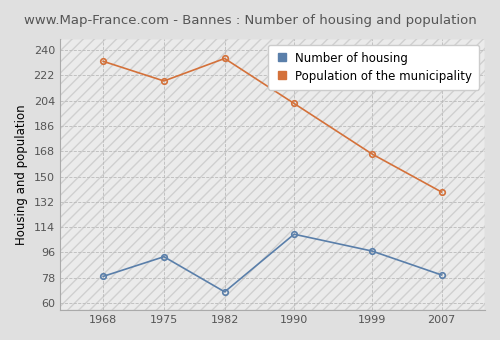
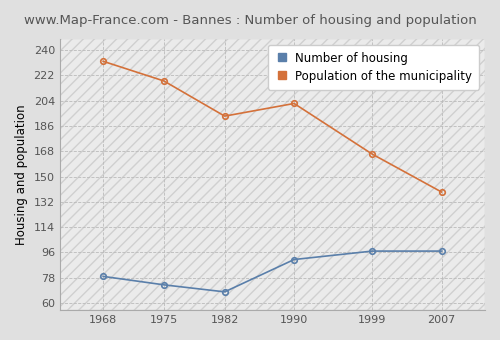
Number of housing/1975: 93 -> 73
Population of the municipality/1982: 234 -> 193
Number of housing/1990: 109 -> 91
Number of housing/2007: 80 -> 97
